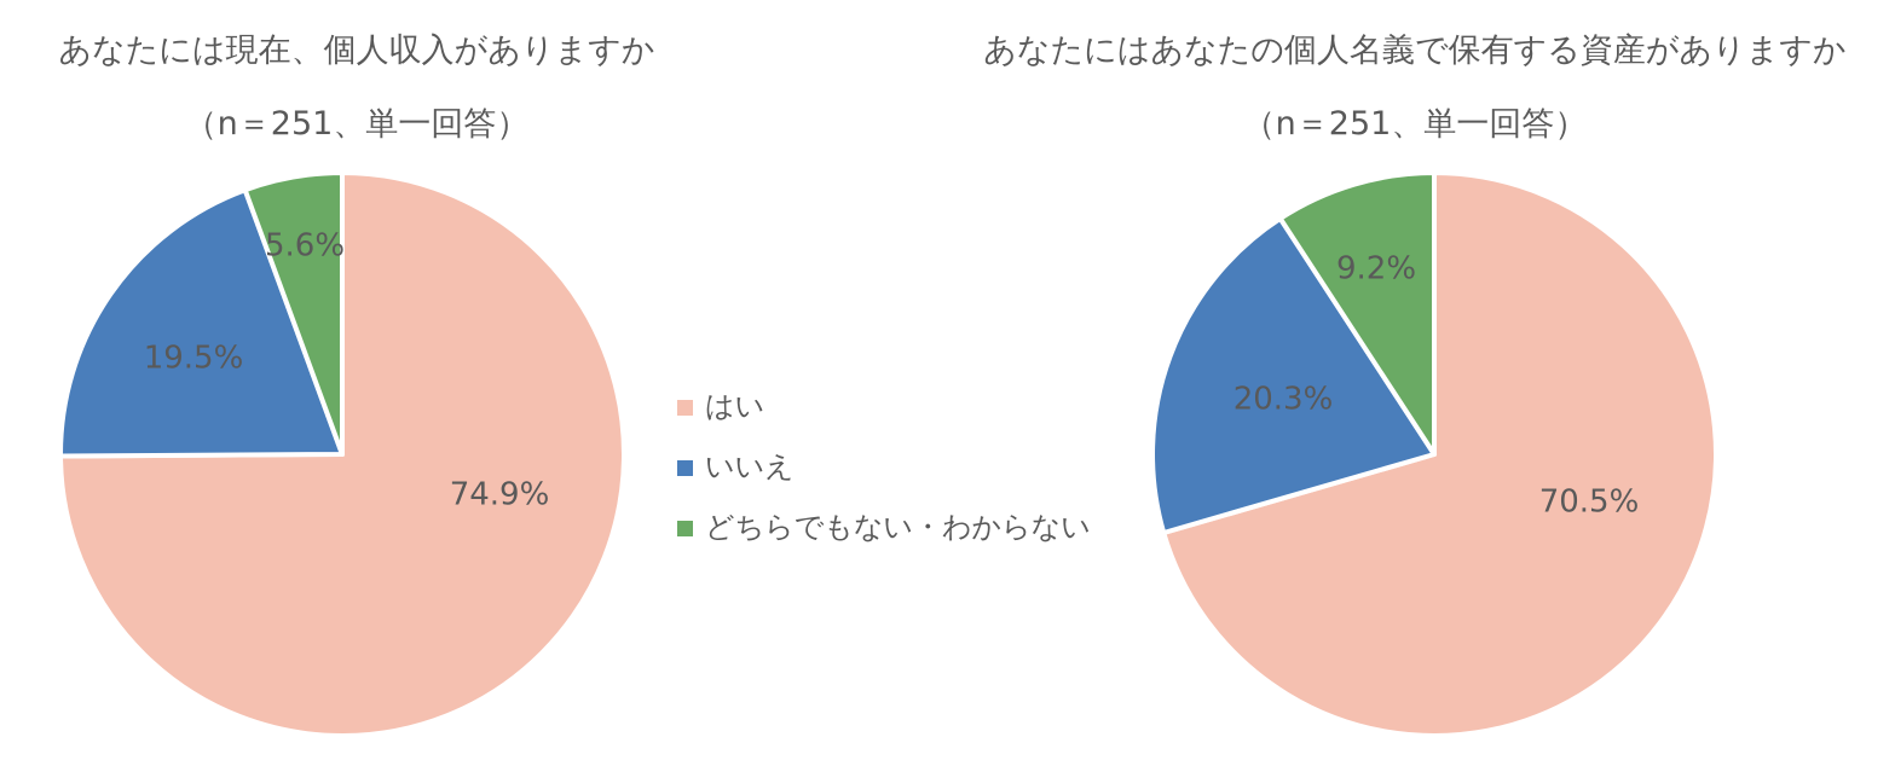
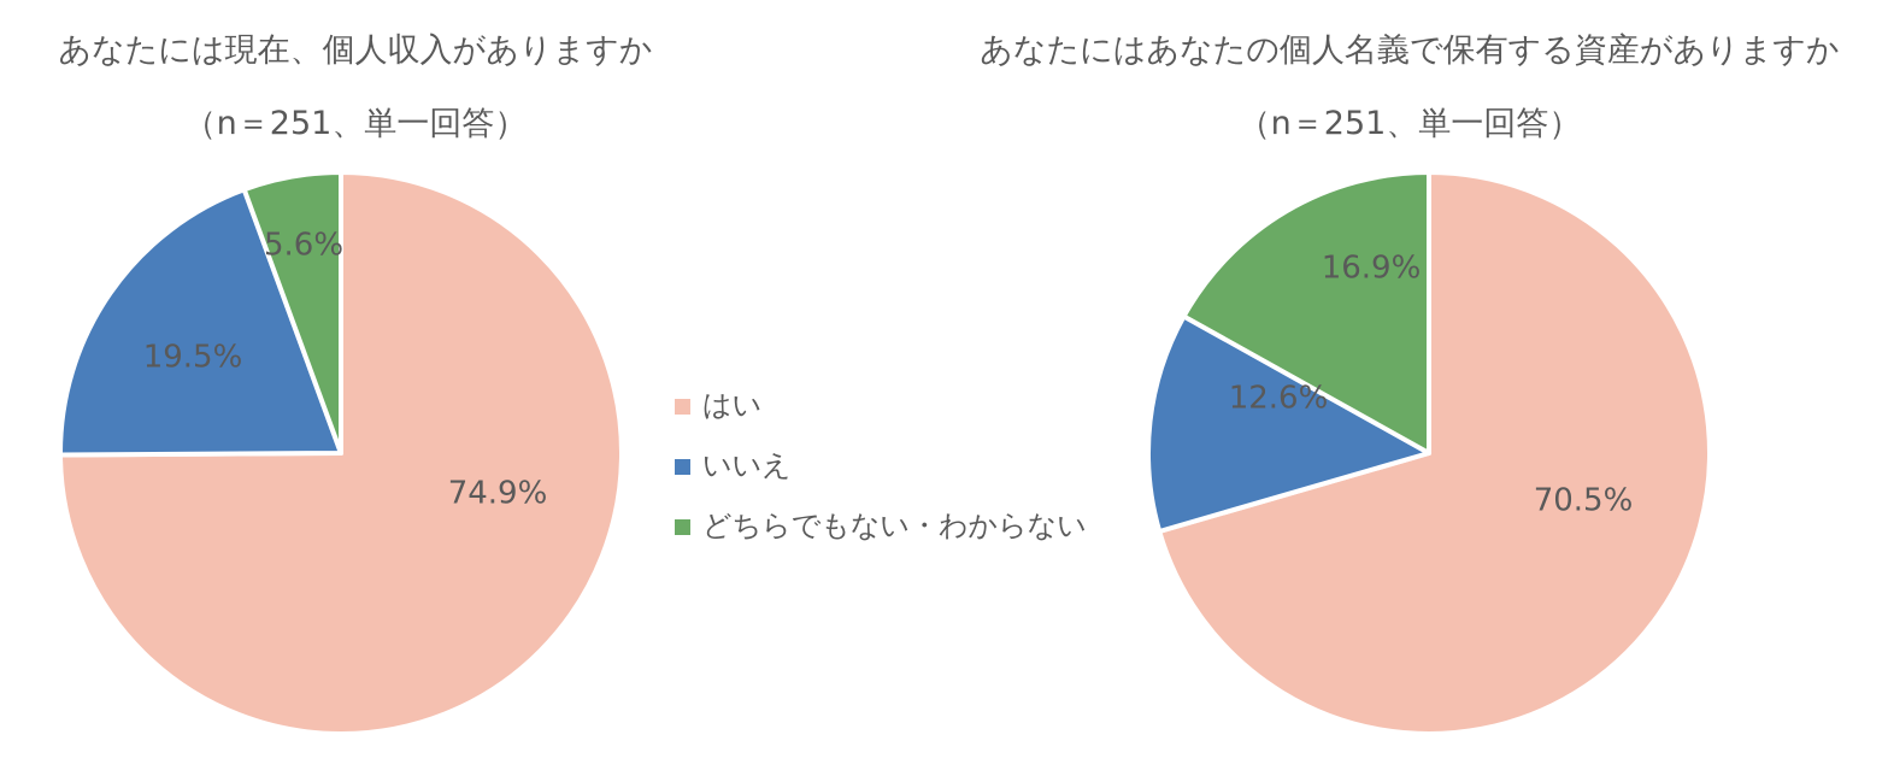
あなたにはあなたの個人名義で保有する資産がありますか（n＝251、単一回答）/いいえ: 20.3% -> 12.6%
あなたにはあなたの個人名義で保有する資産がありますか（n＝251、単一回答）/どちらでもない・わからない: 9.2% -> 16.9%
